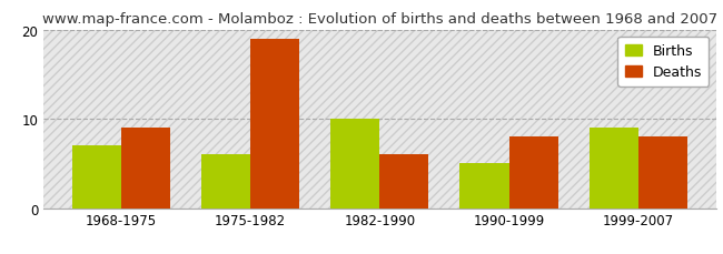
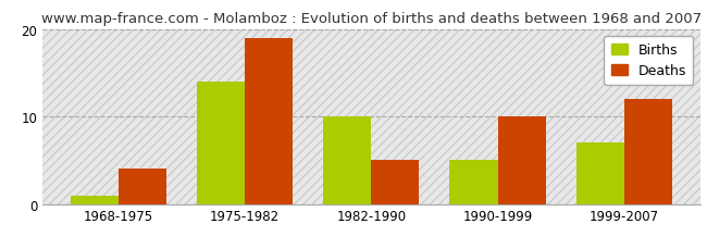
Births/1968-1975: 7 -> 1
Deaths/1968-1975: 9 -> 4
Births/1975-1982: 6 -> 14
Deaths/1982-1990: 6 -> 5
Deaths/1990-1999: 8 -> 10
Births/1999-2007: 9 -> 7
Deaths/1999-2007: 8 -> 12
